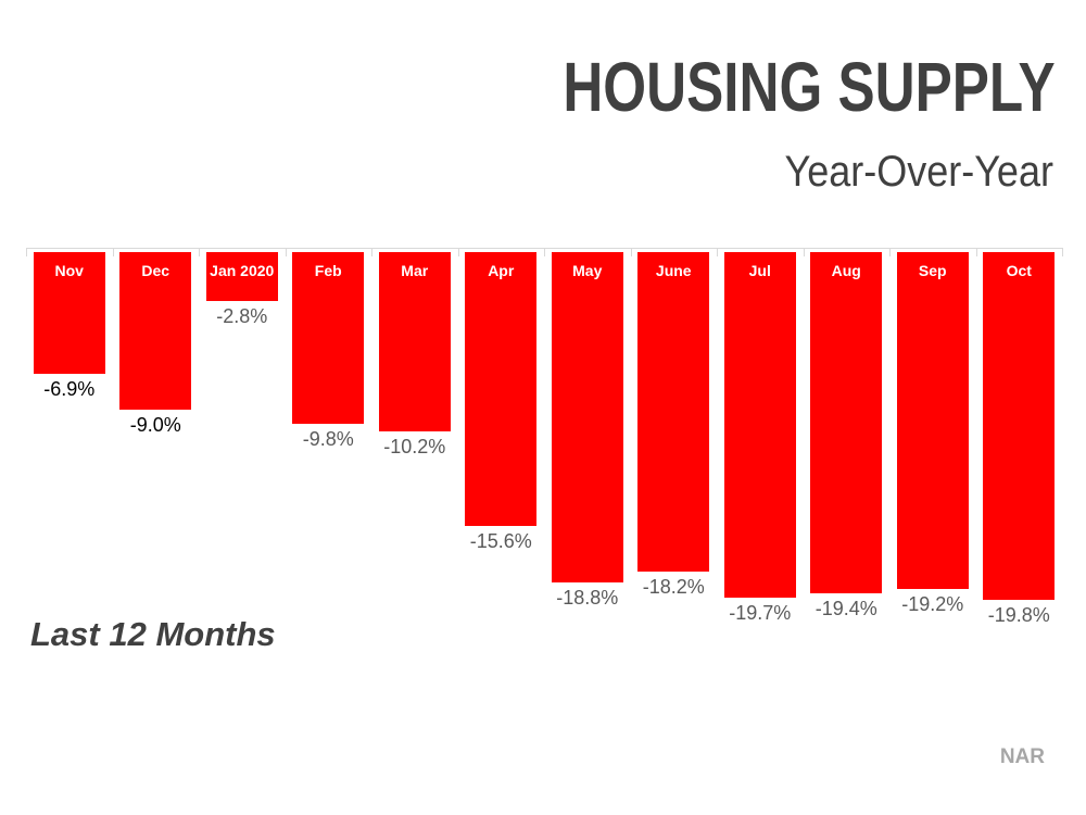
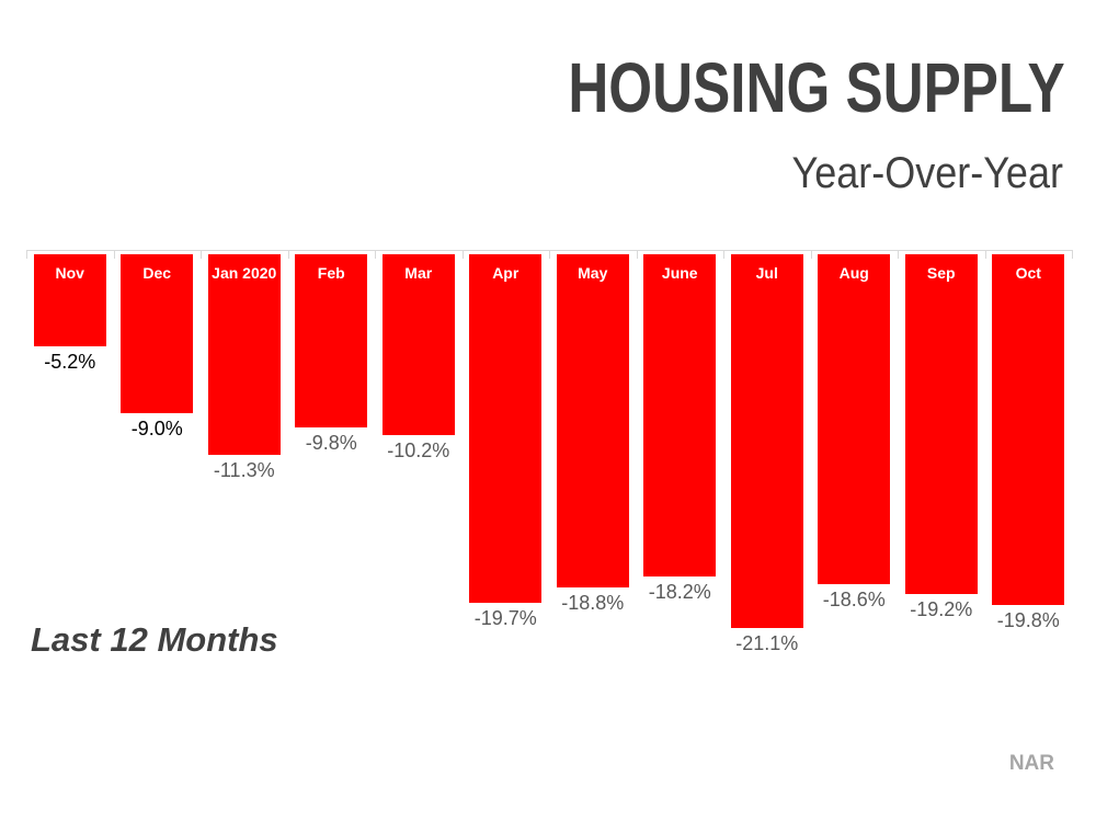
Nov: -6.9% -> -5.2%
Jan 2020: -2.8% -> -11.3%
Apr: -15.6% -> -19.7%
Jul: -19.7% -> -21.1%
Aug: -19.4% -> -18.6%
